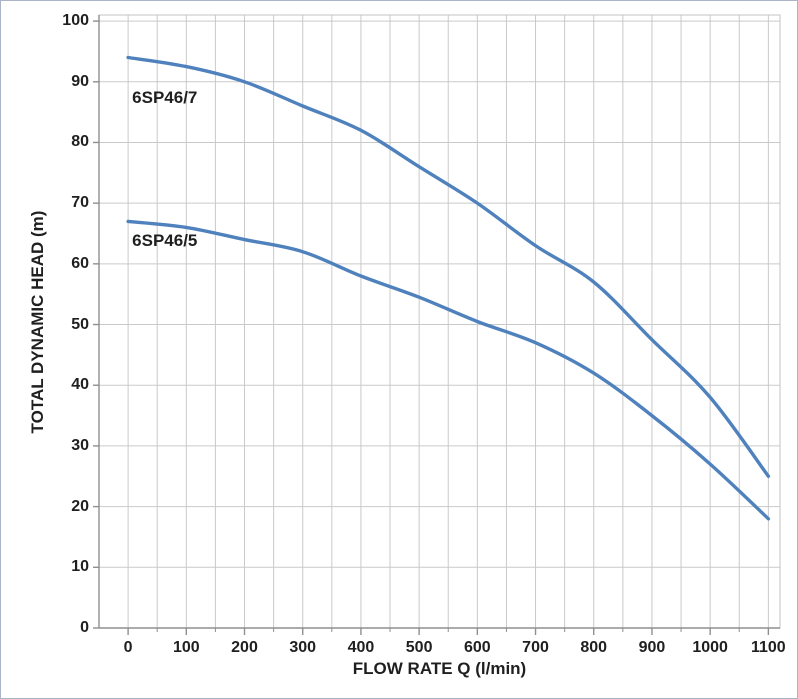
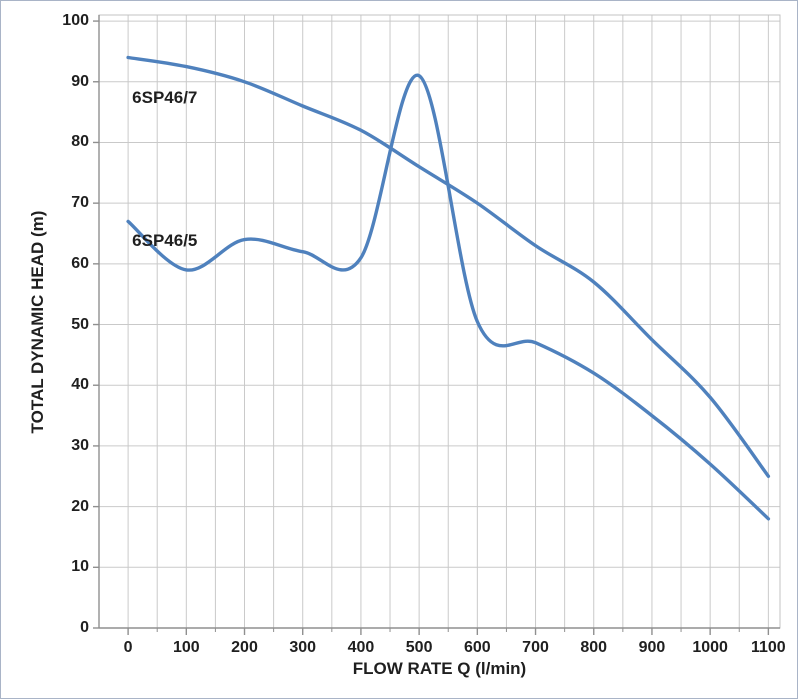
6SP46/5/100: 66 -> 59
6SP46/5/400: 58 -> 61
6SP46/5/500: 54 -> 91
